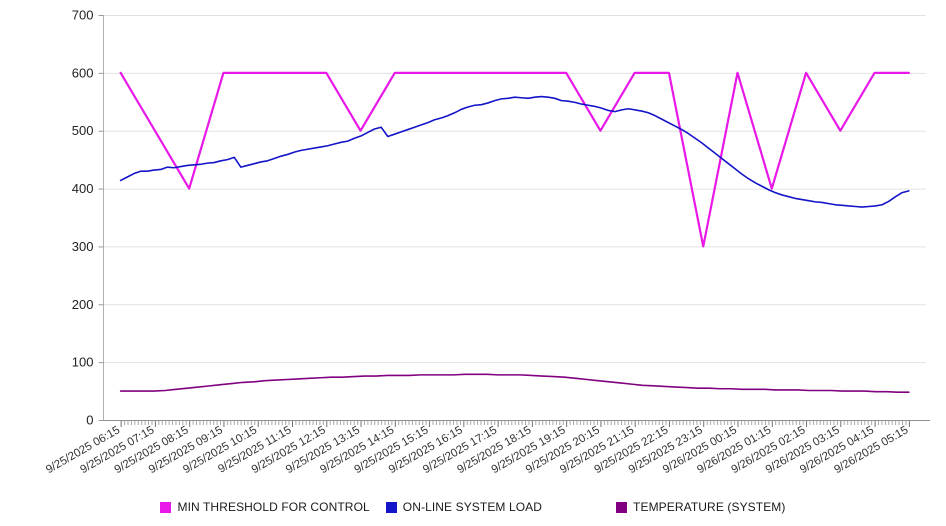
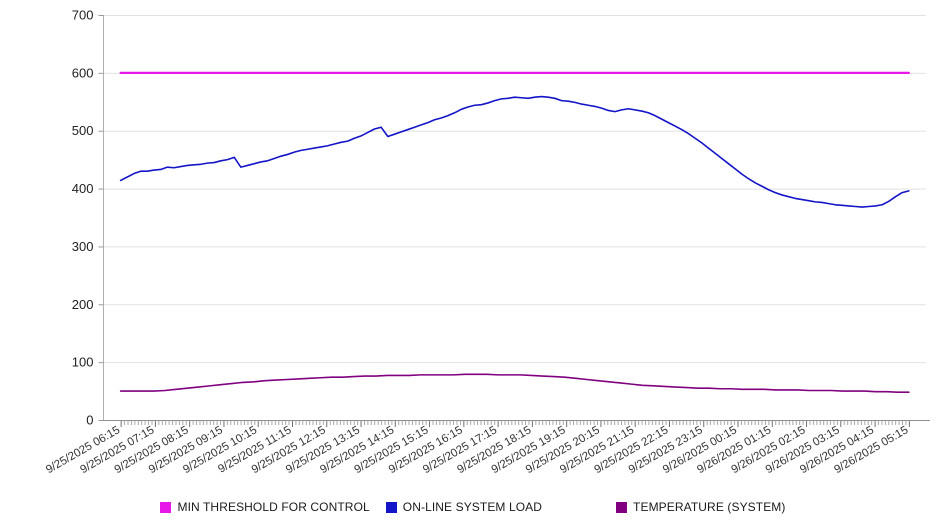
MIN THRESHOLD FOR CONTROL/9/25/2025 07:15: 500 -> 600
MIN THRESHOLD FOR CONTROL/9/25/2025 08:15: 400 -> 600
MIN THRESHOLD FOR CONTROL/9/25/2025 13:15: 500 -> 600
MIN THRESHOLD FOR CONTROL/9/25/2025 20:15: 500 -> 600
MIN THRESHOLD FOR CONTROL/9/25/2025 23:15: 300 -> 600
MIN THRESHOLD FOR CONTROL/9/26/2025 01:15: 400 -> 600
ON-LINE SYSTEM LOAD/9/26/2025 01:15: 410 -> 390
MIN THRESHOLD FOR CONTROL/9/26/2025 03:15: 500 -> 600
ON-LINE SYSTEM LOAD/9/26/2025 05:15: 180 -> 400
